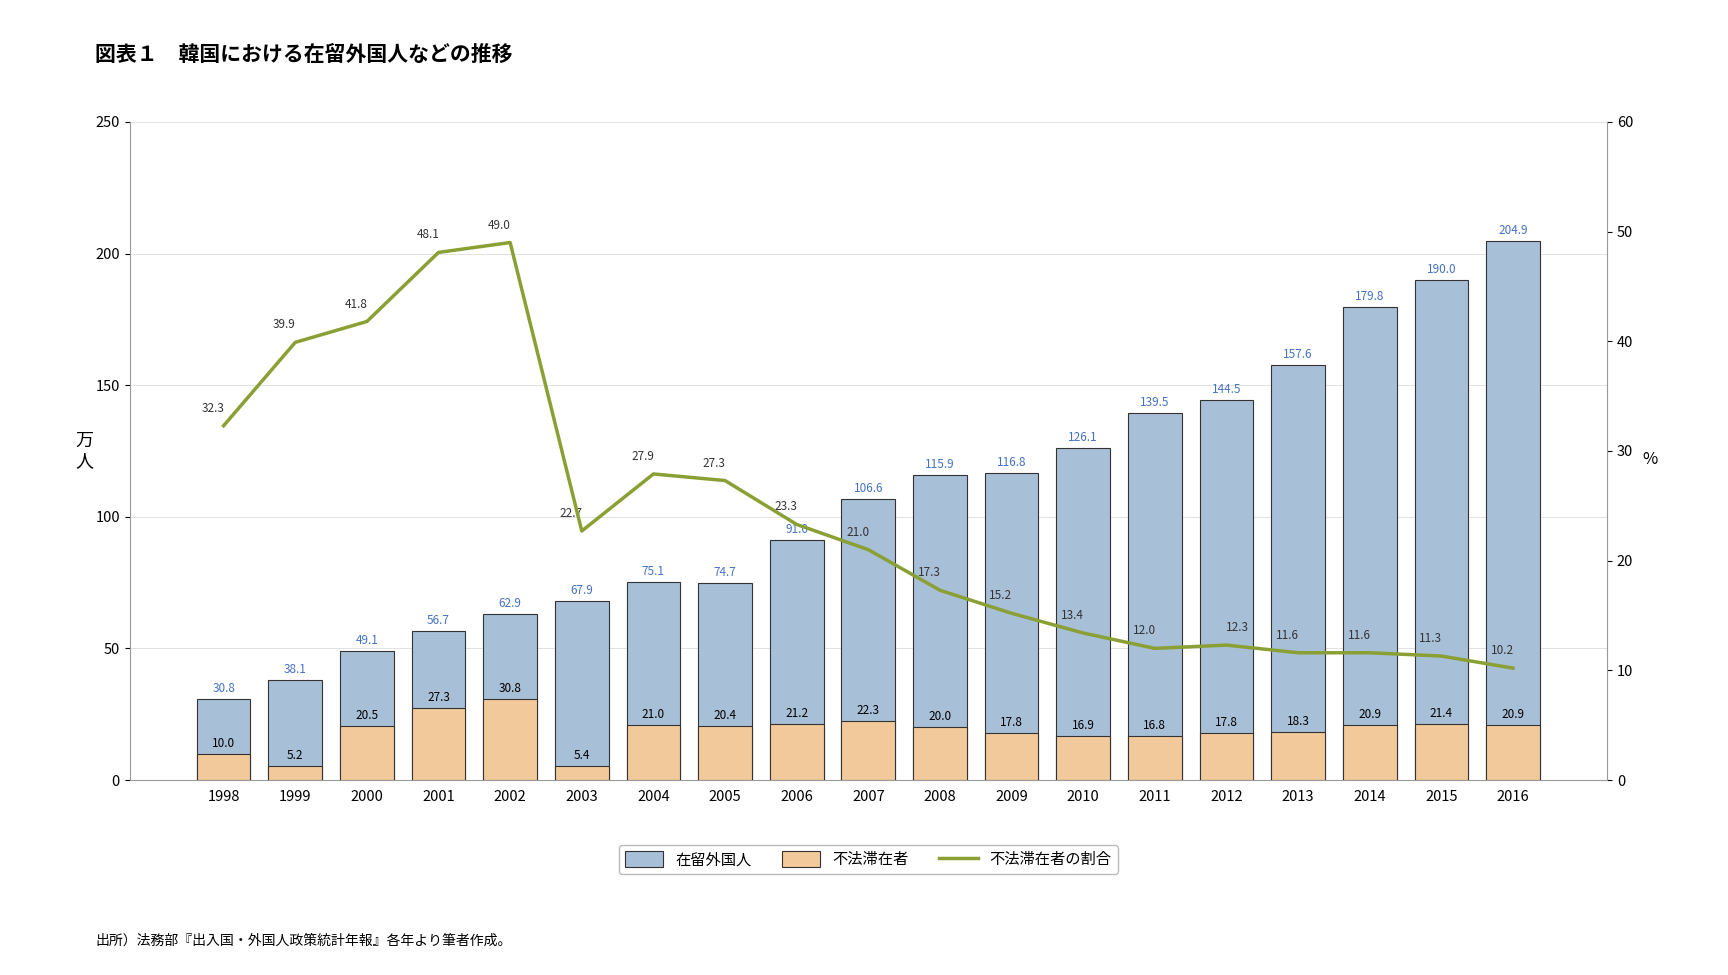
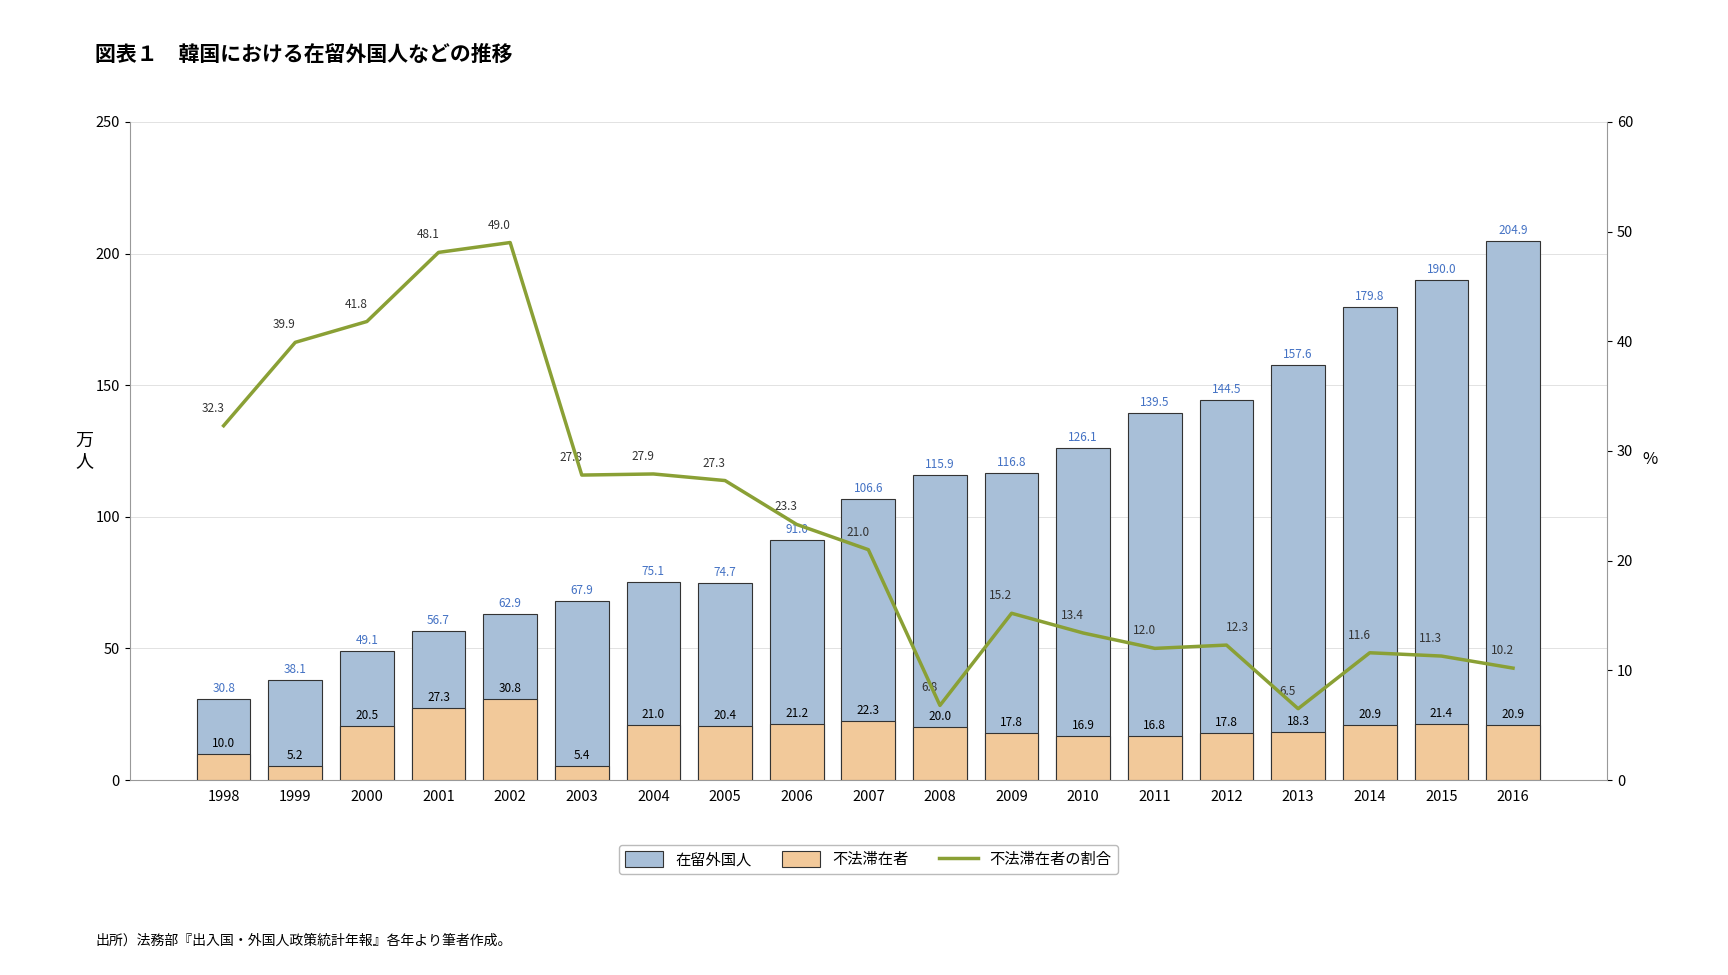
不法滞在者の割合/2003: 22.7 -> 27.8
不法滞在者の割合/2008: 17.3 -> 6.8
不法滞在者の割合/2013: 11.6 -> 6.5
